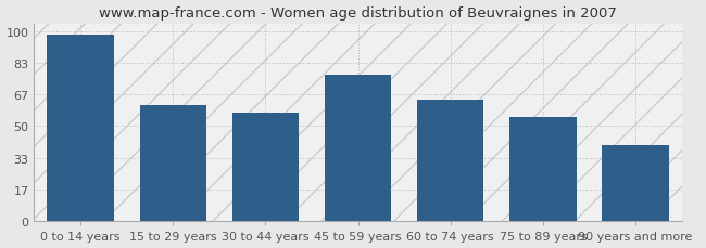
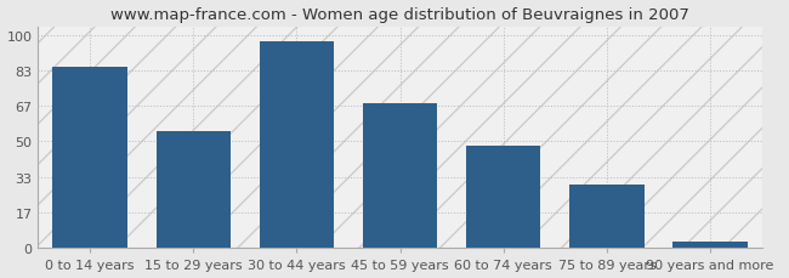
0 to 14 years: 98 -> 85
15 to 29 years: 61 -> 55
30 to 44 years: 57 -> 97
45 to 59 years: 77 -> 68
60 to 74 years: 64 -> 48
75 to 89 years: 55 -> 30
90 years and more: 40 -> 3
